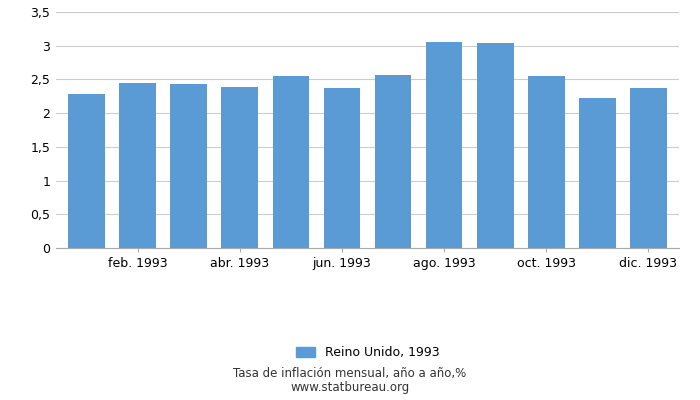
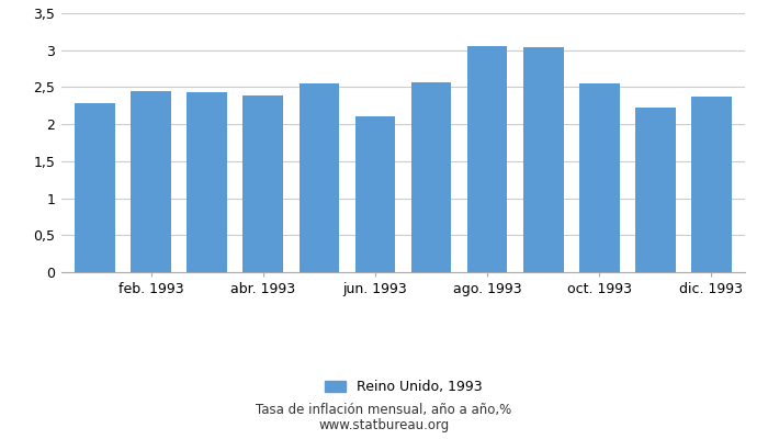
jun. 1993: 2,38 -> 2,10
